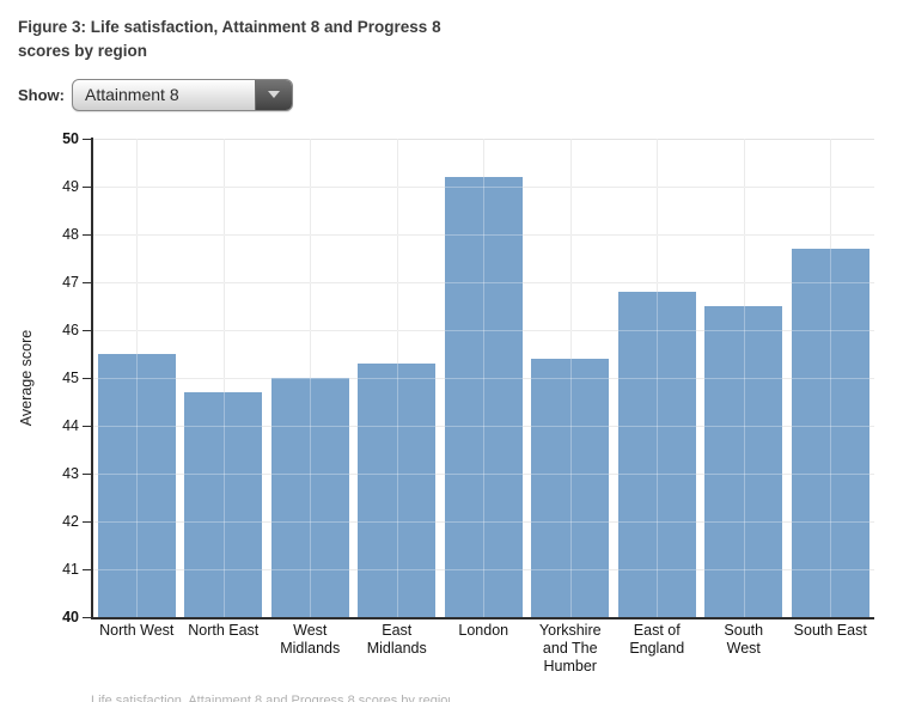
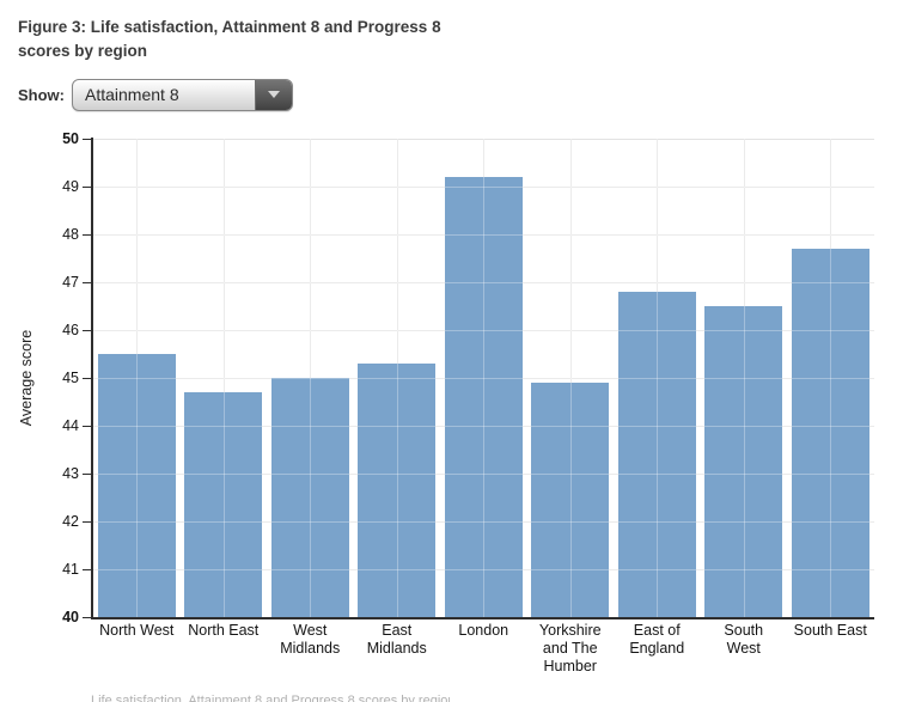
Yorkshire and The Humber: 45.4 -> 44.9
